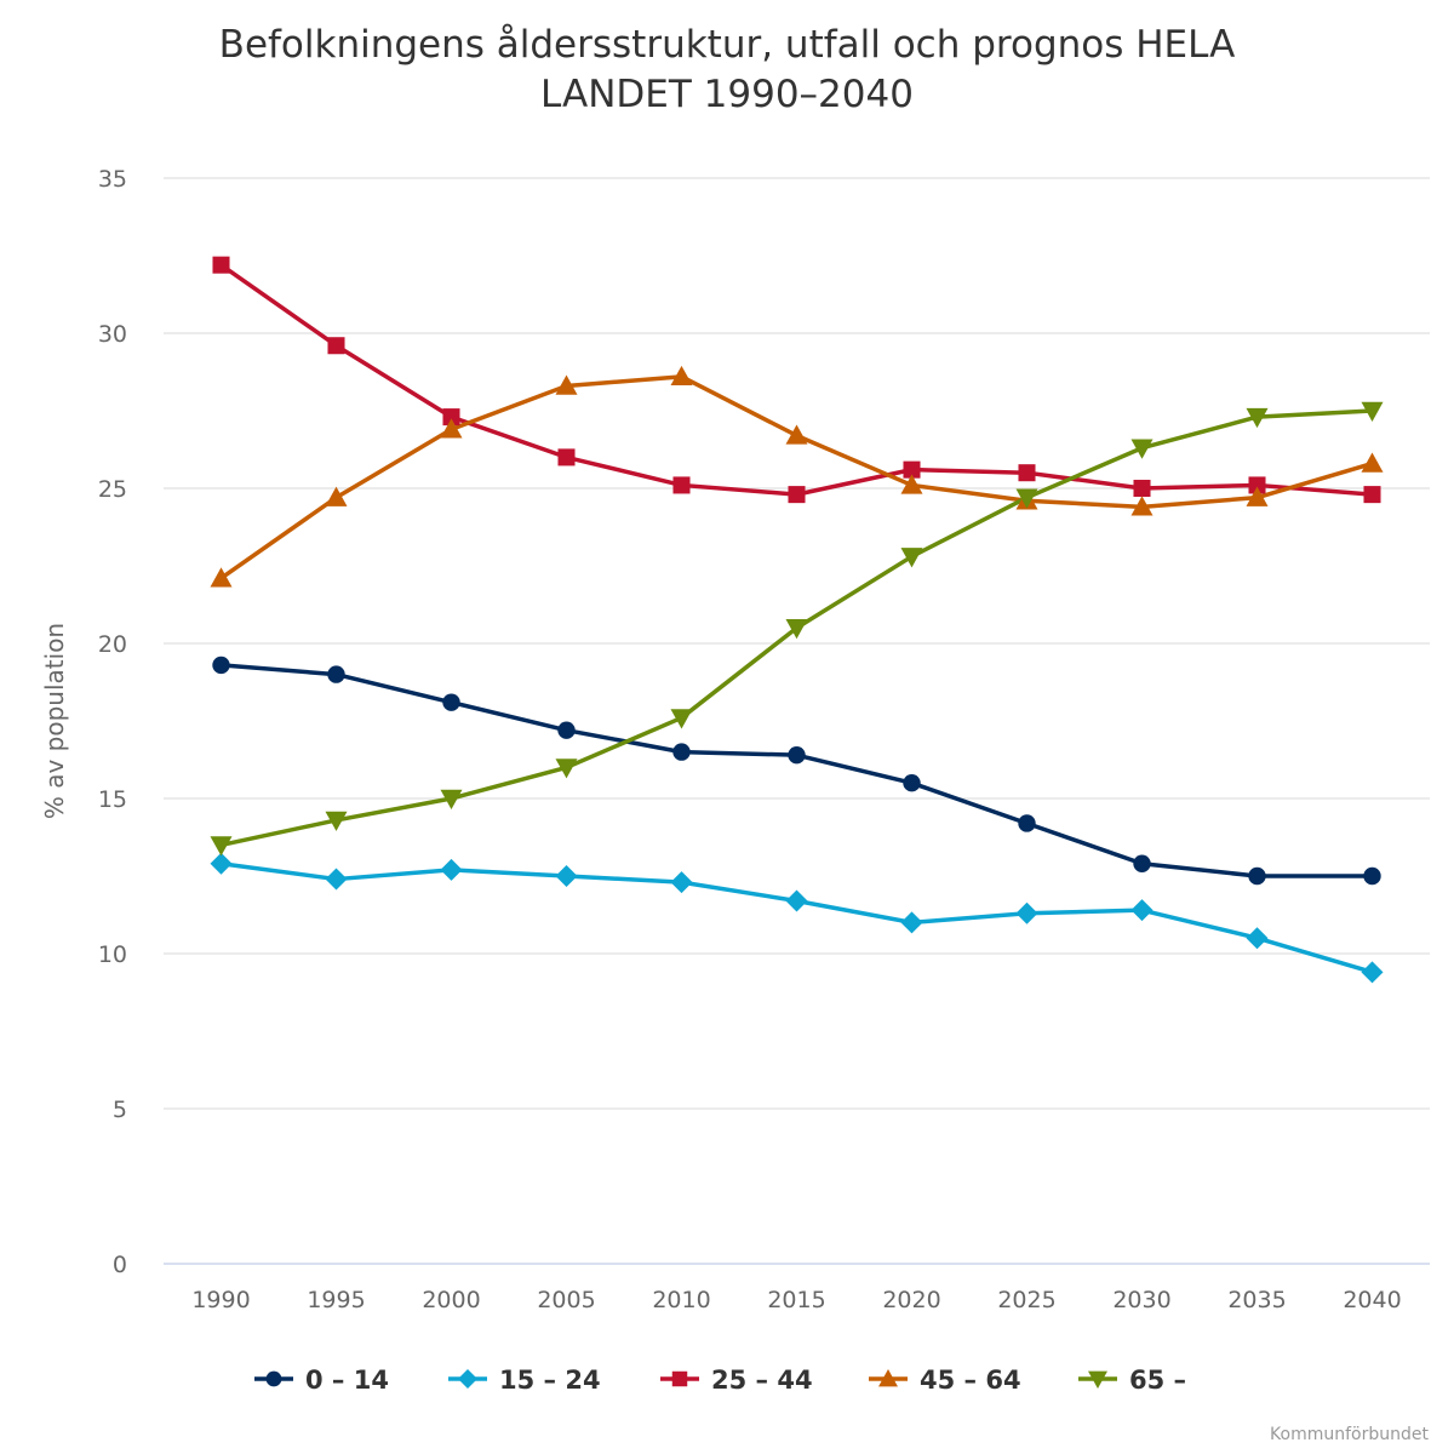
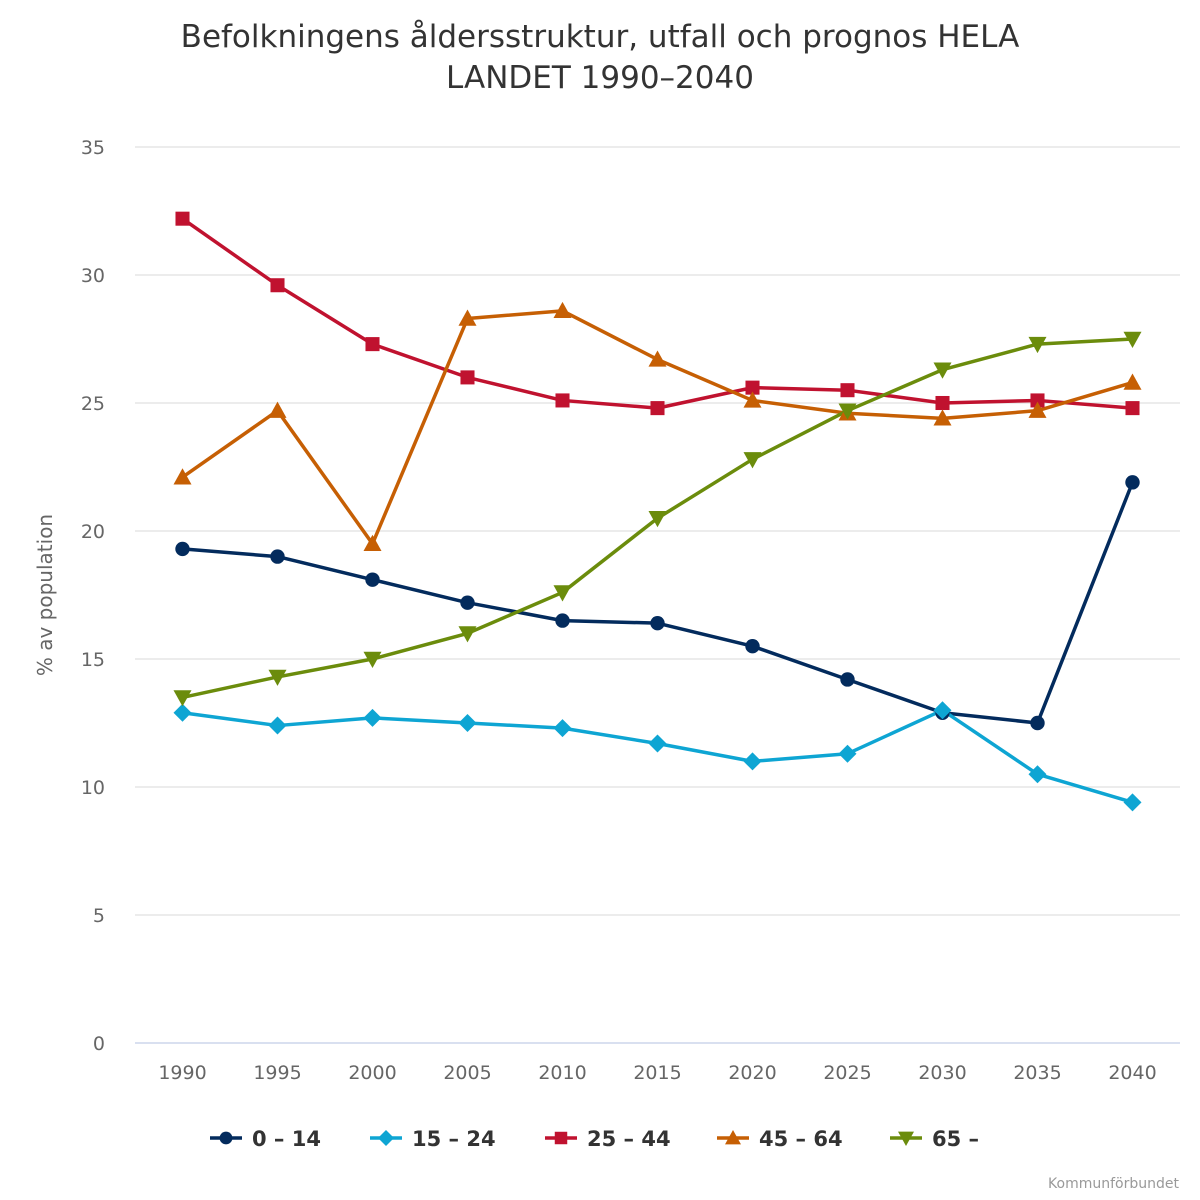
45 – 64/2000: 26.9 -> 19.5
15 – 24/2030: 11.4 -> 13.0
0 – 14/2040: 12.5 -> 21.9
